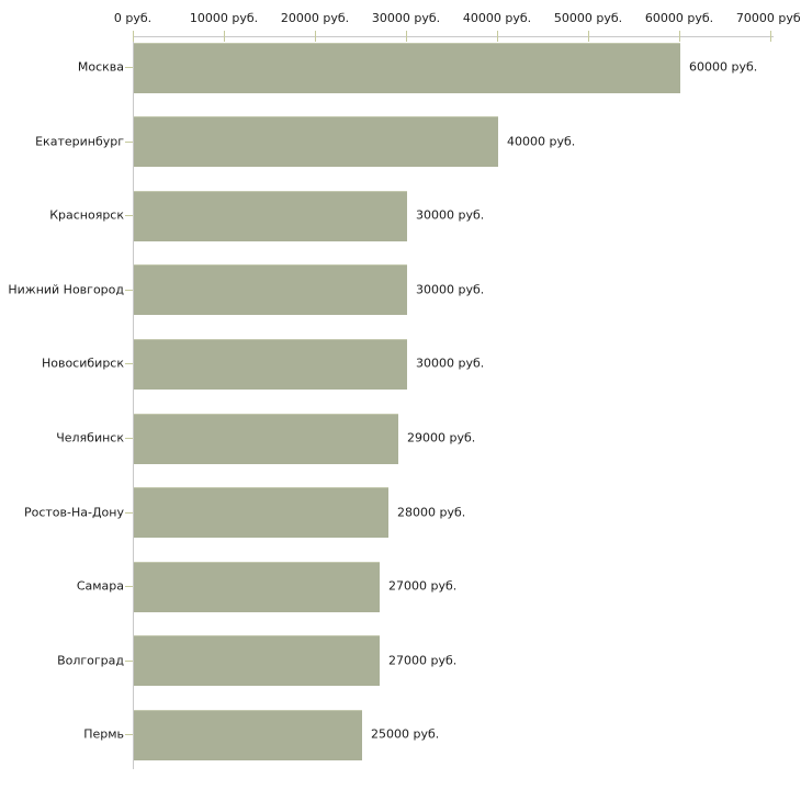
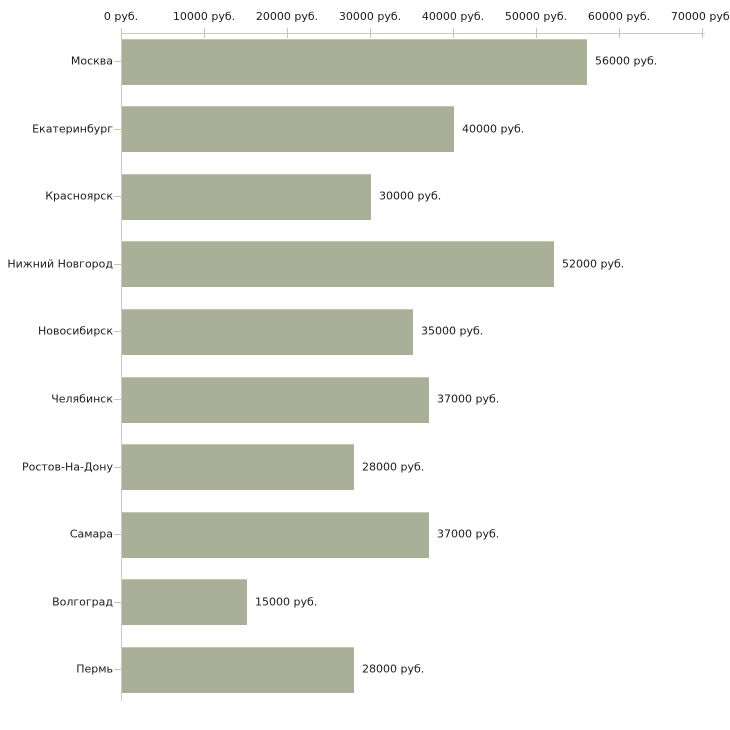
Москва: 60000 -> 56000
Нижний Новгород: 30000 -> 52000
Новосибирск: 30000 -> 35000
Челябинск: 29000 -> 37000
Самара: 27000 -> 37000
Волгоград: 27000 -> 15000
Пермь: 25000 -> 28000
